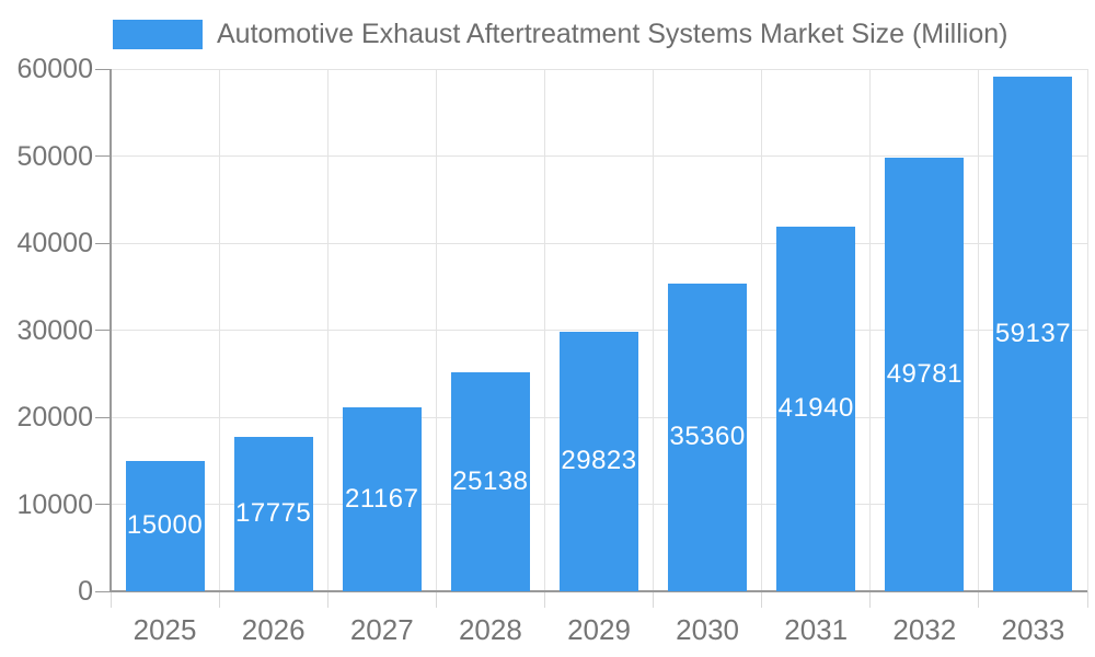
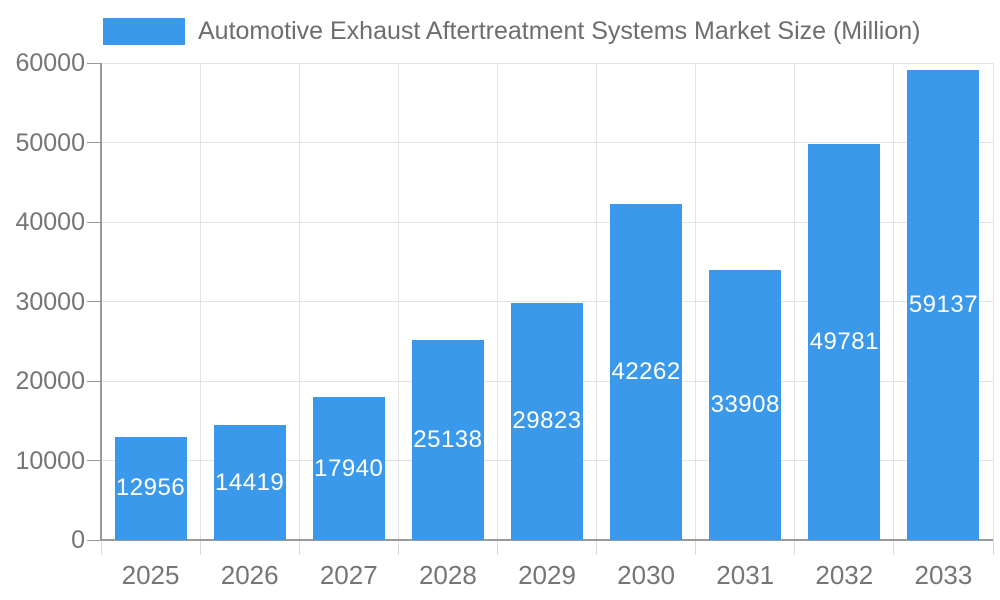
2025: 15000 -> 12956
2026: 17775 -> 14419
2027: 21167 -> 17940
2030: 35360 -> 42262
2031: 41940 -> 33908
